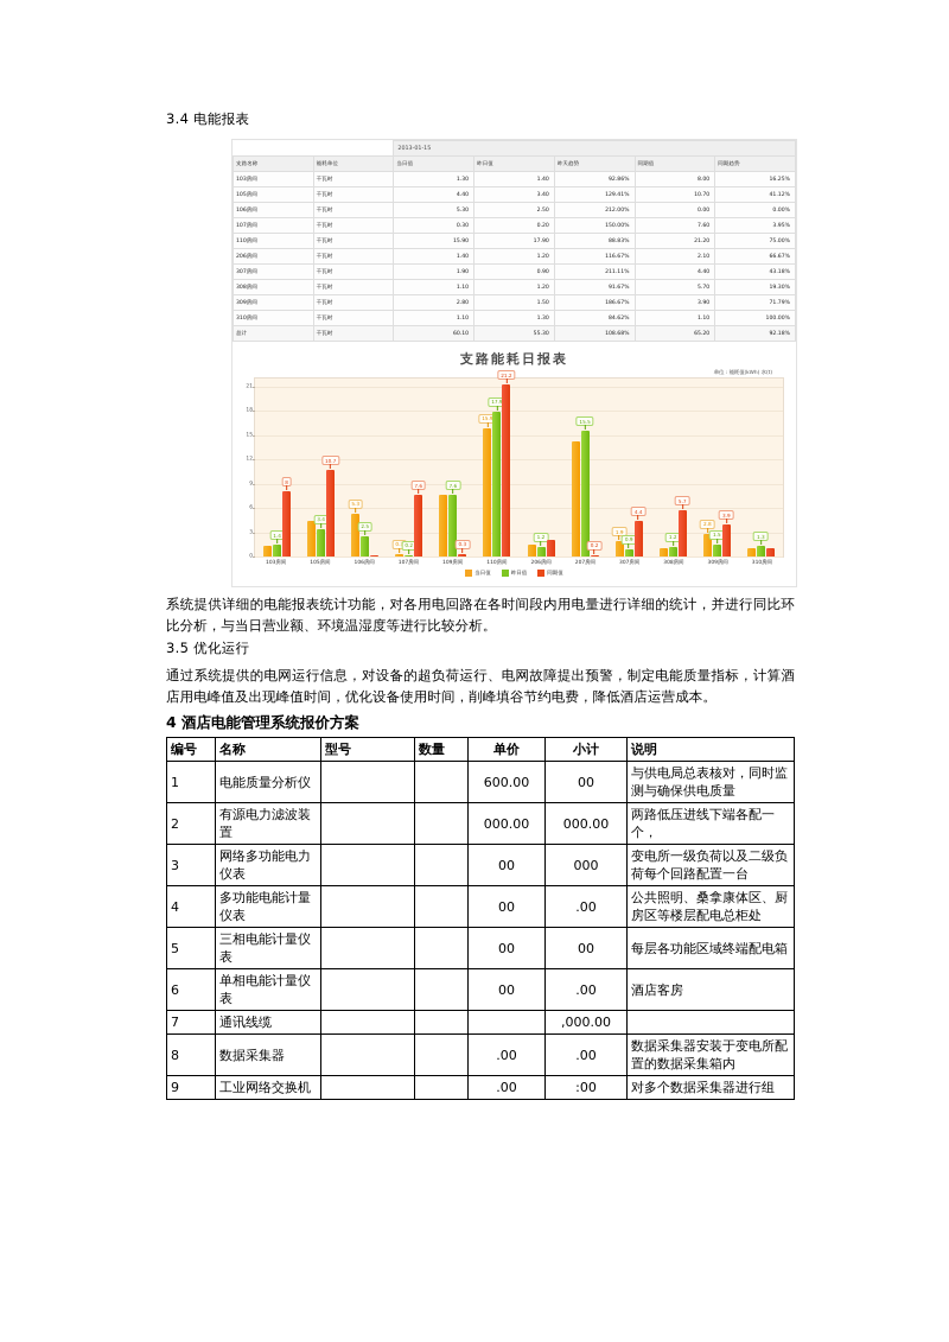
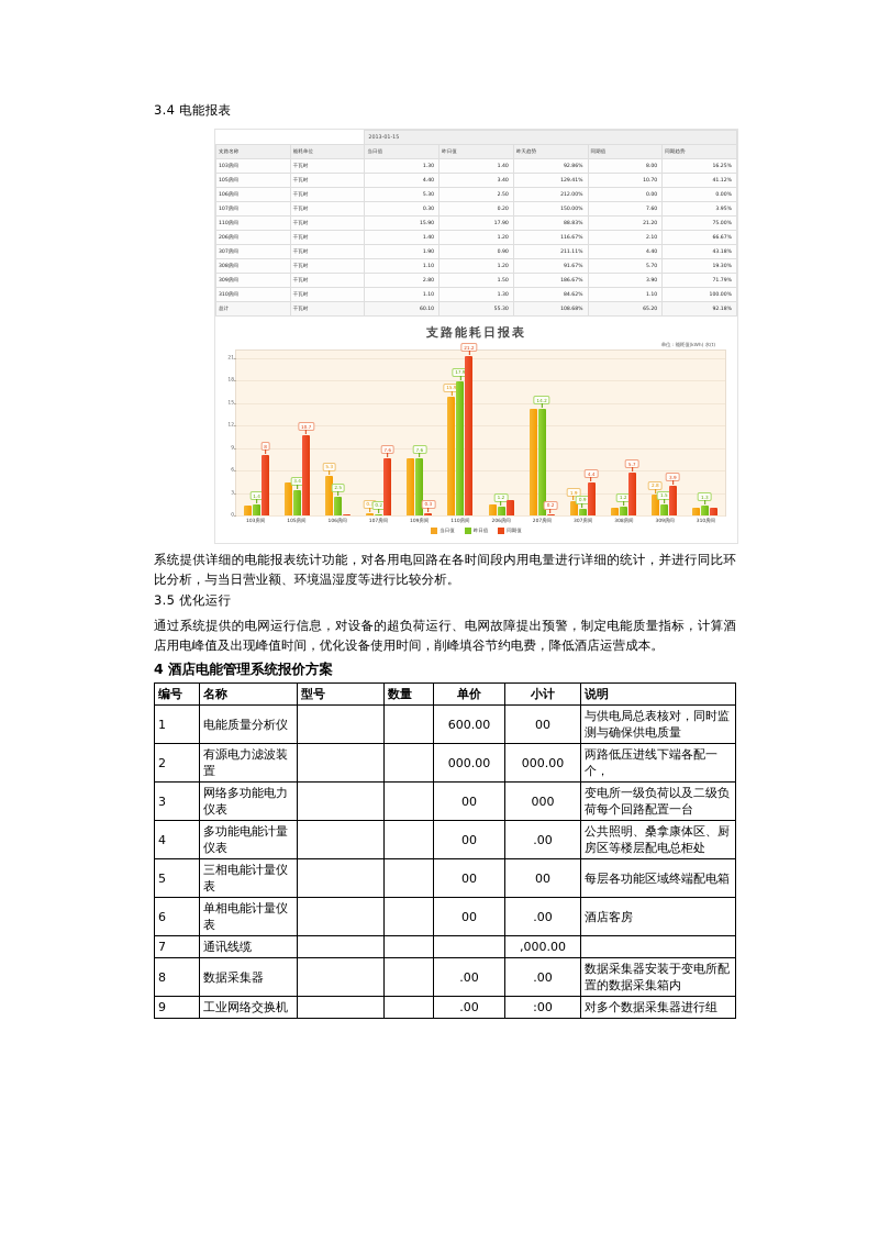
昨日值/207房间: 15.5 -> 14.2
